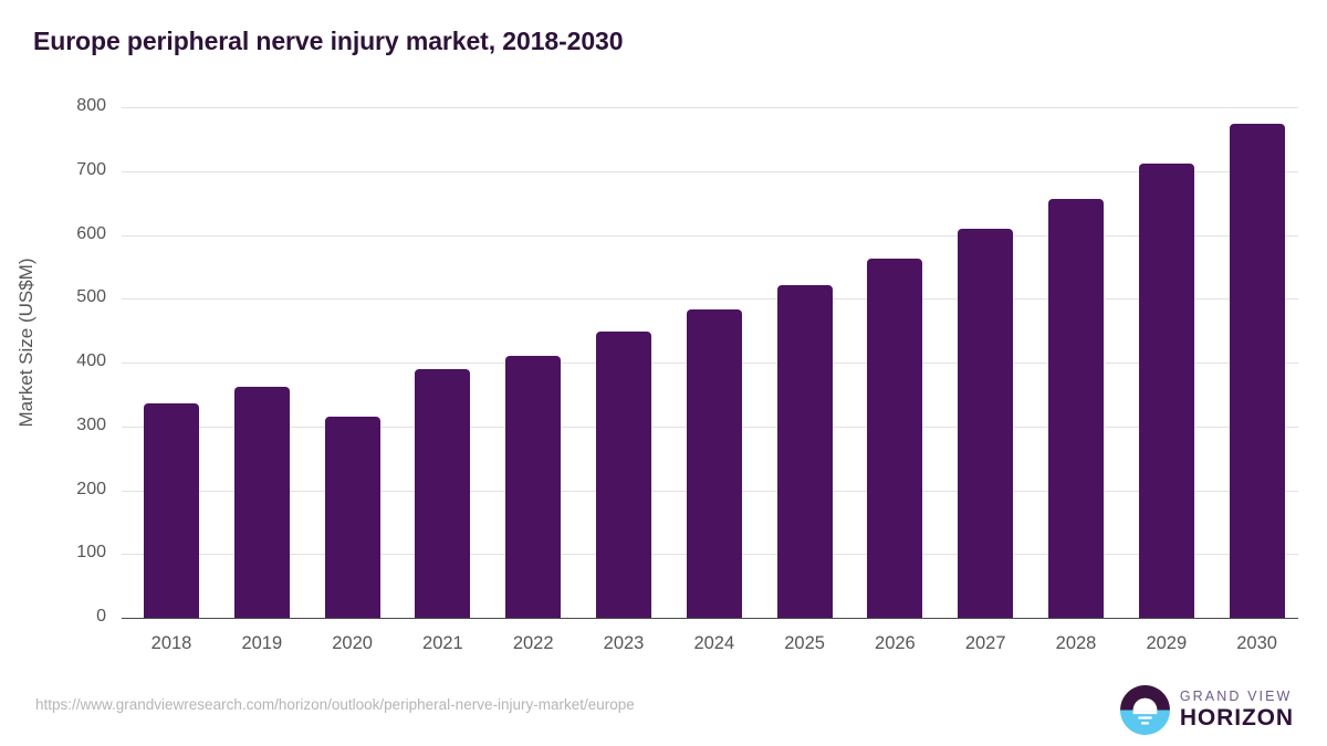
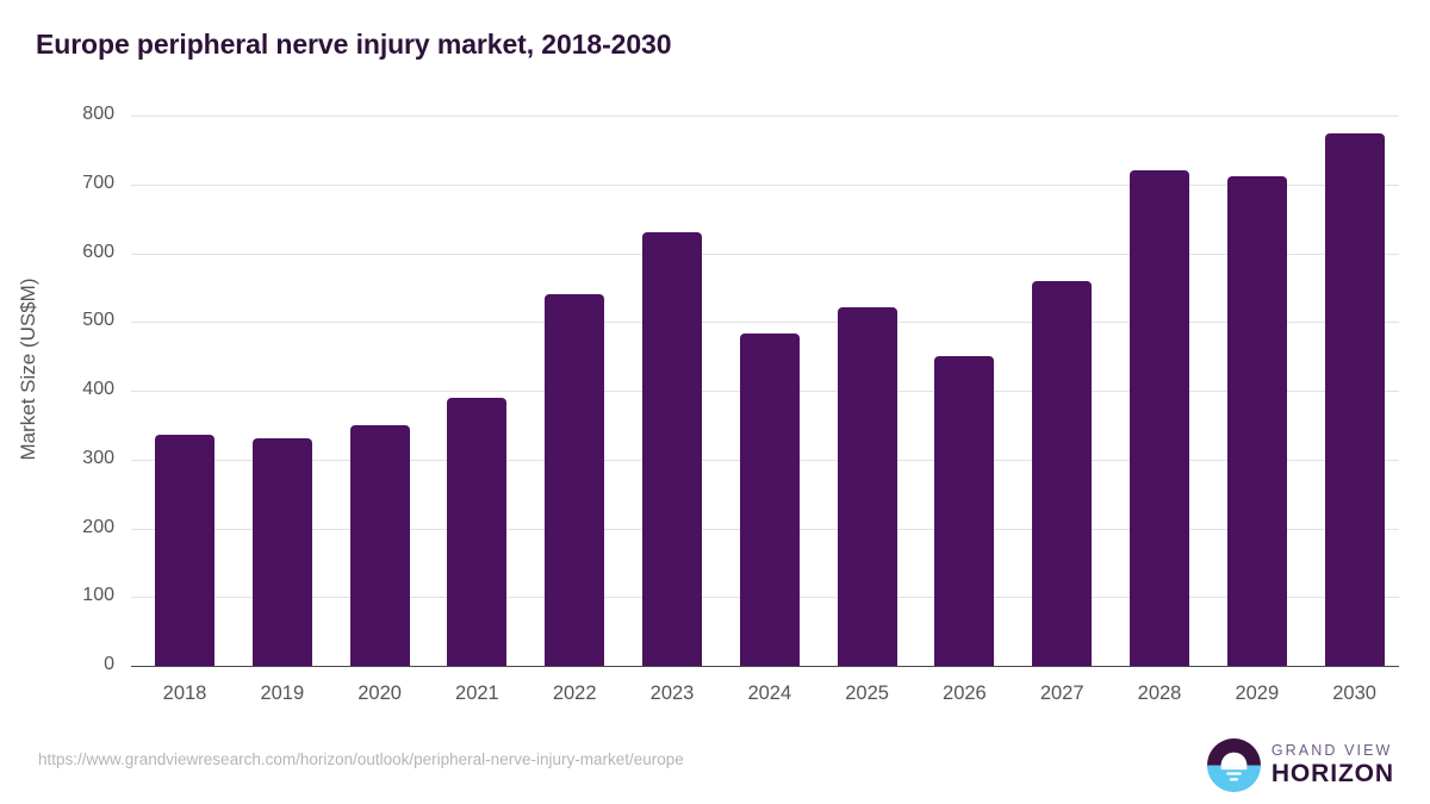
2019: 360 -> 330
2020: 320 -> 350
2022: 410 -> 540
2023: 450 -> 630
2026: 560 -> 450
2027: 610 -> 560
2028: 660 -> 720
